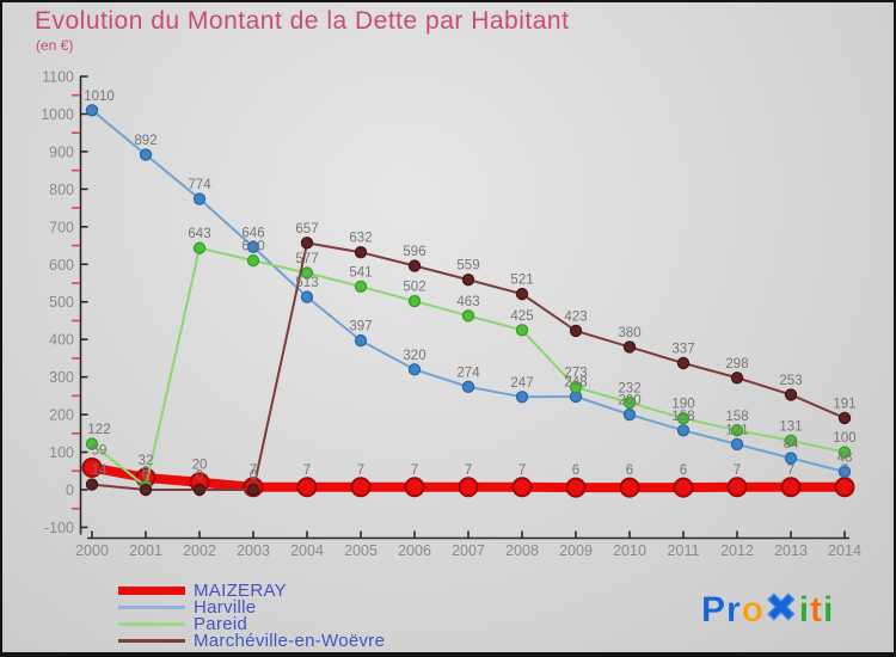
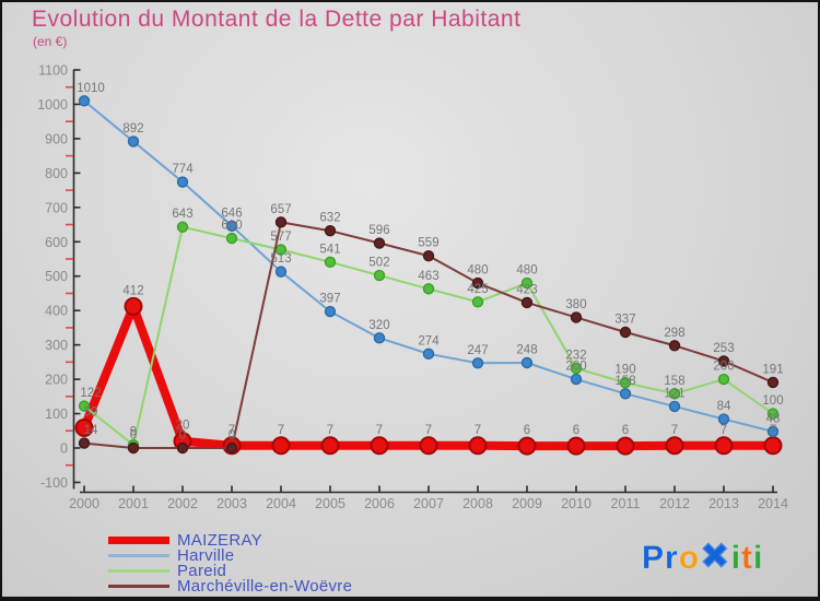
MAIZERAY/2001: 32 -> 412
Marchéville-en-Woëvre/2008: 521 -> 480
Pareid/2009: 273 -> 480
Pareid/2013: 131 -> 200
